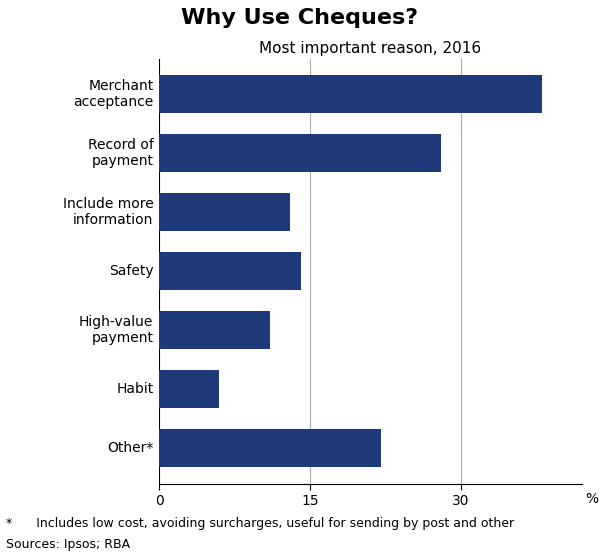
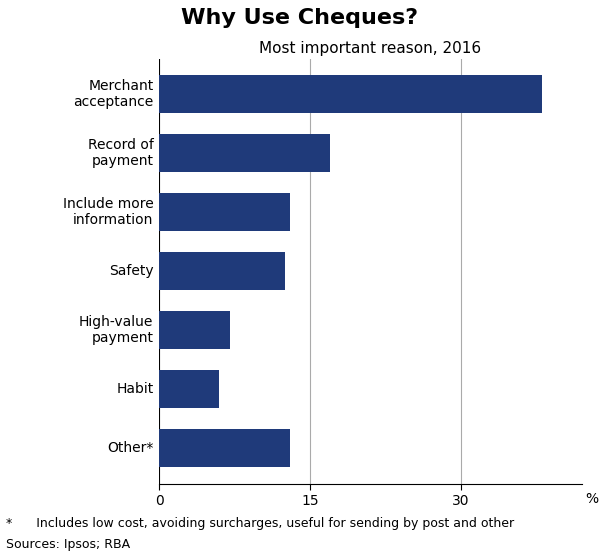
Record of payment: 28.0 -> 17.0
Safety: 14.1 -> 12.5
High-value payment: 11.0 -> 7.0
Other*: 22.0 -> 13.0
